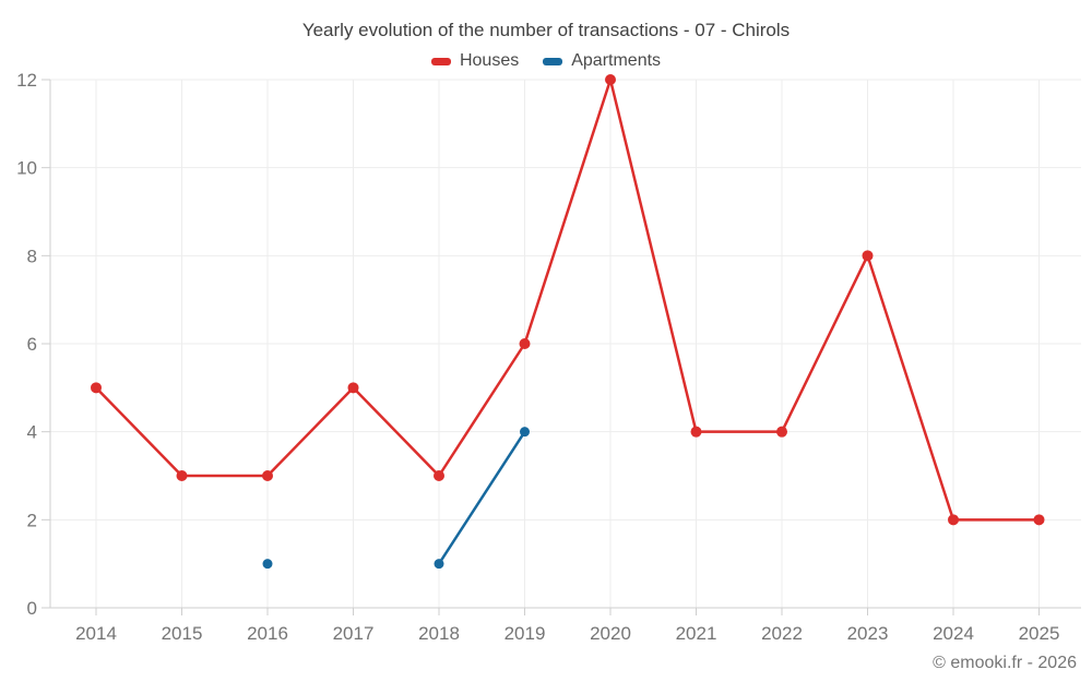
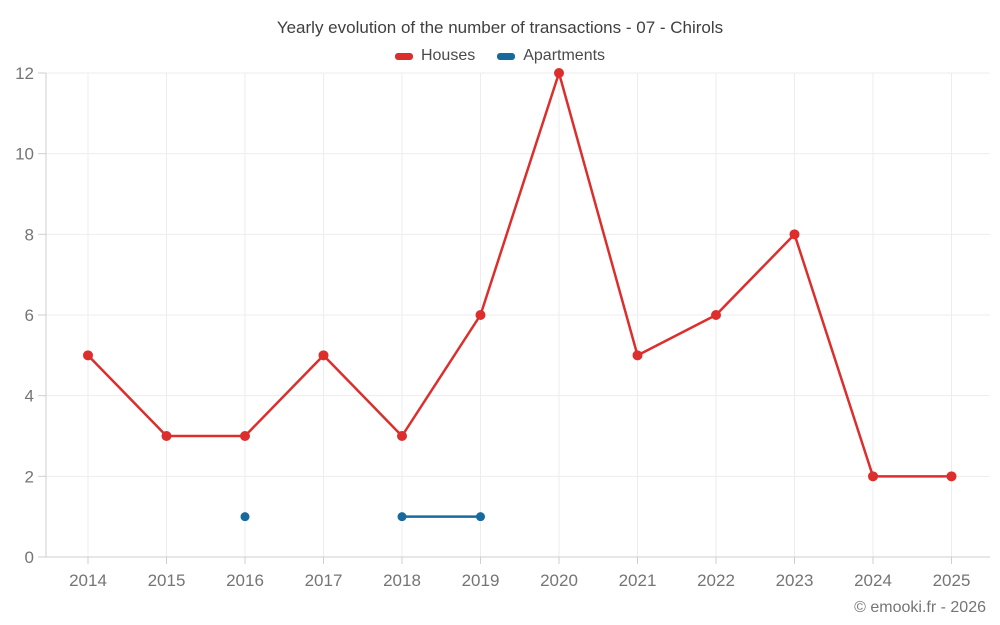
Apartments/2019: 4 -> 1
Houses/2021: 4 -> 5
Houses/2022: 4 -> 6
